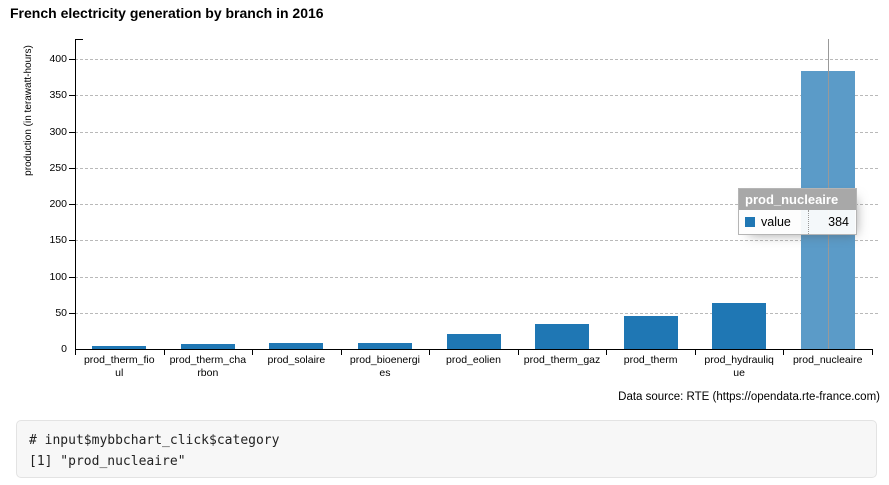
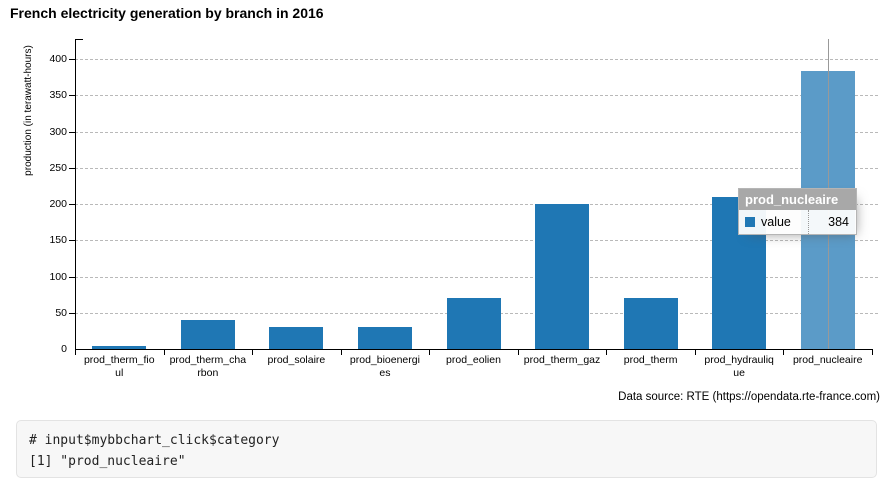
prod_therm_charbon: 10 -> 40
prod_solaire: 10 -> 30
prod_bioenergies: 10 -> 30
prod_eolien: 20 -> 70
prod_therm_gaz: 40 -> 200
prod_therm: 50 -> 70
prod_hydraulique: 60 -> 210
